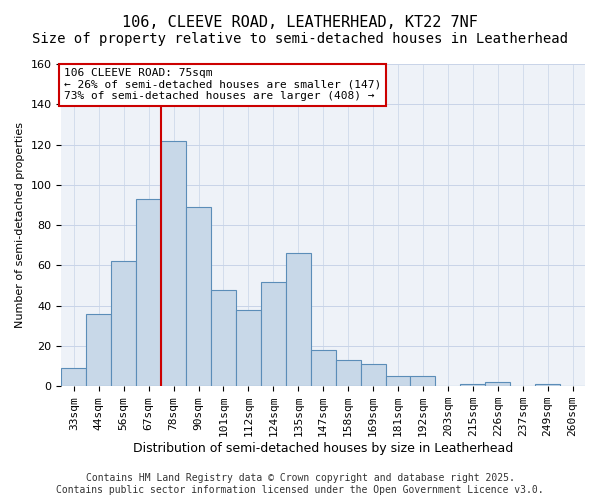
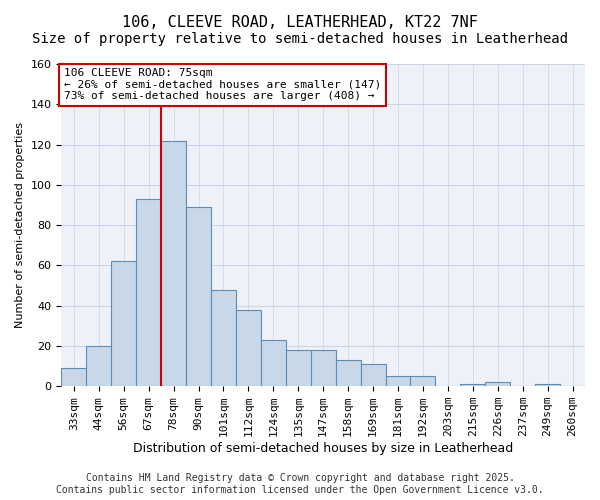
44sqm: 36 -> 20
124sqm: 52 -> 23
135sqm: 66 -> 18
